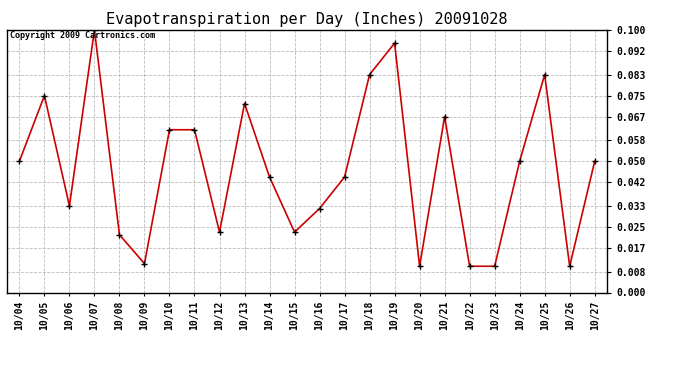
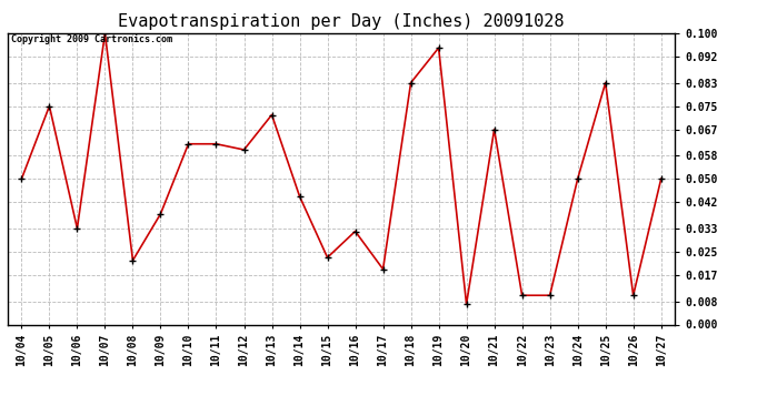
10/09: 0.011 -> 0.038
10/12: 0.023 -> 0.060
10/17: 0.044 -> 0.019
10/20: 0.010 -> 0.007
